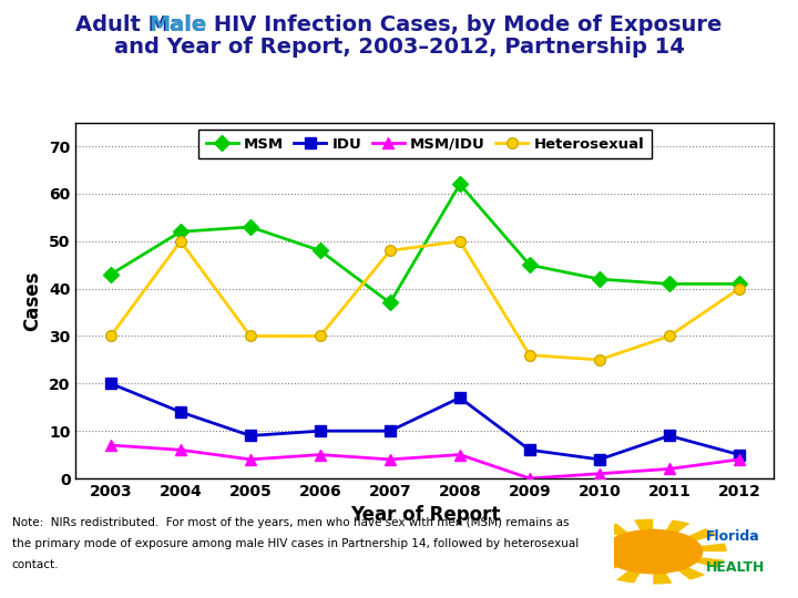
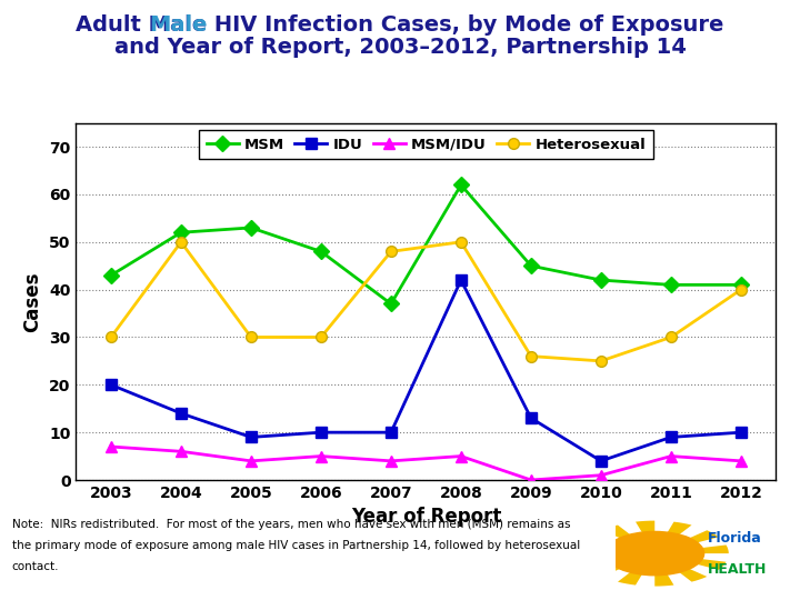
IDU/2008: 17 -> 42
IDU/2009: 6 -> 13
MSM/IDU/2011: 2 -> 5
IDU/2012: 5 -> 10
